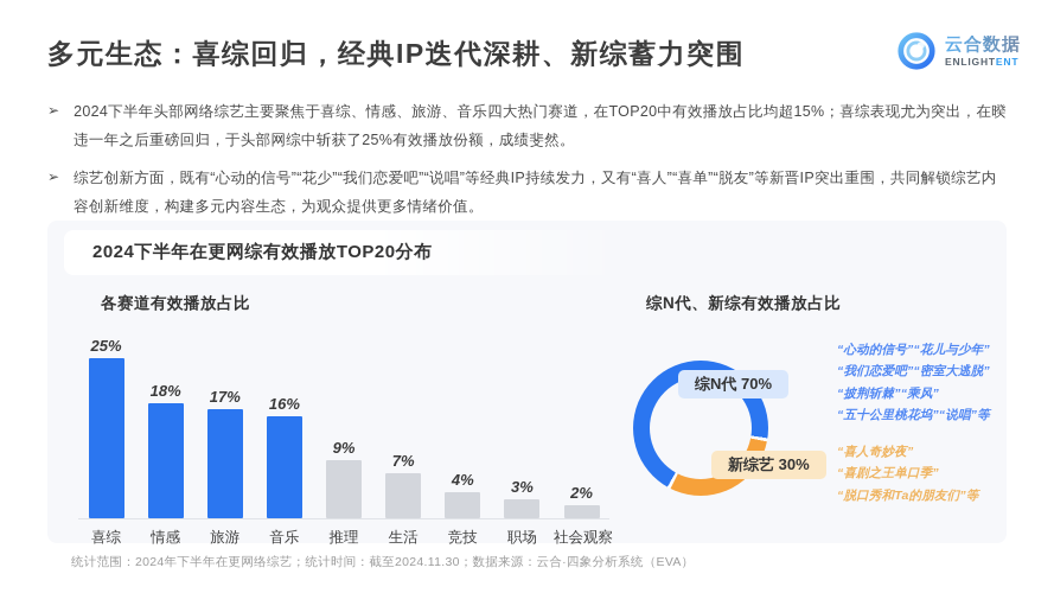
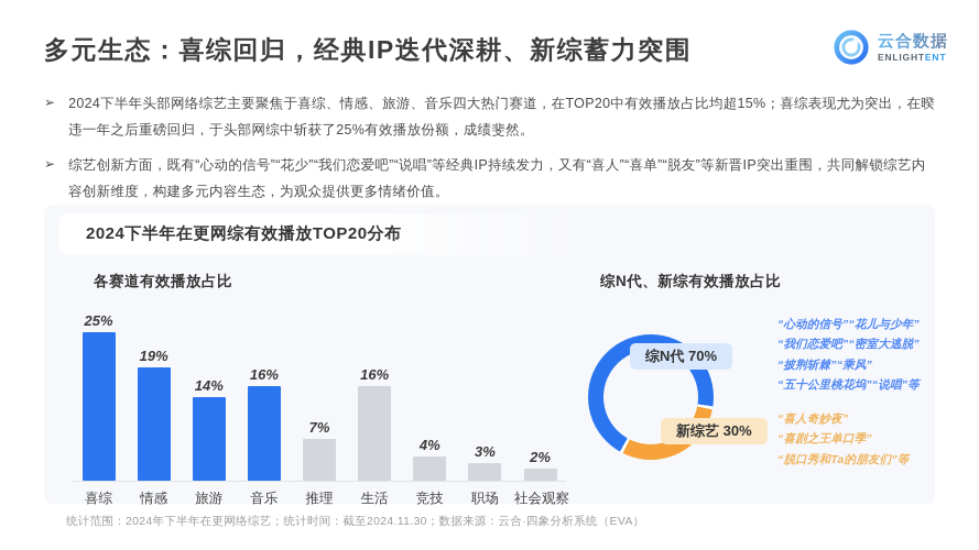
各赛道有效播放占比/情感: 18% -> 19%
各赛道有效播放占比/旅游: 17% -> 14%
各赛道有效播放占比/推理: 9% -> 7%
各赛道有效播放占比/生活: 7% -> 16%
